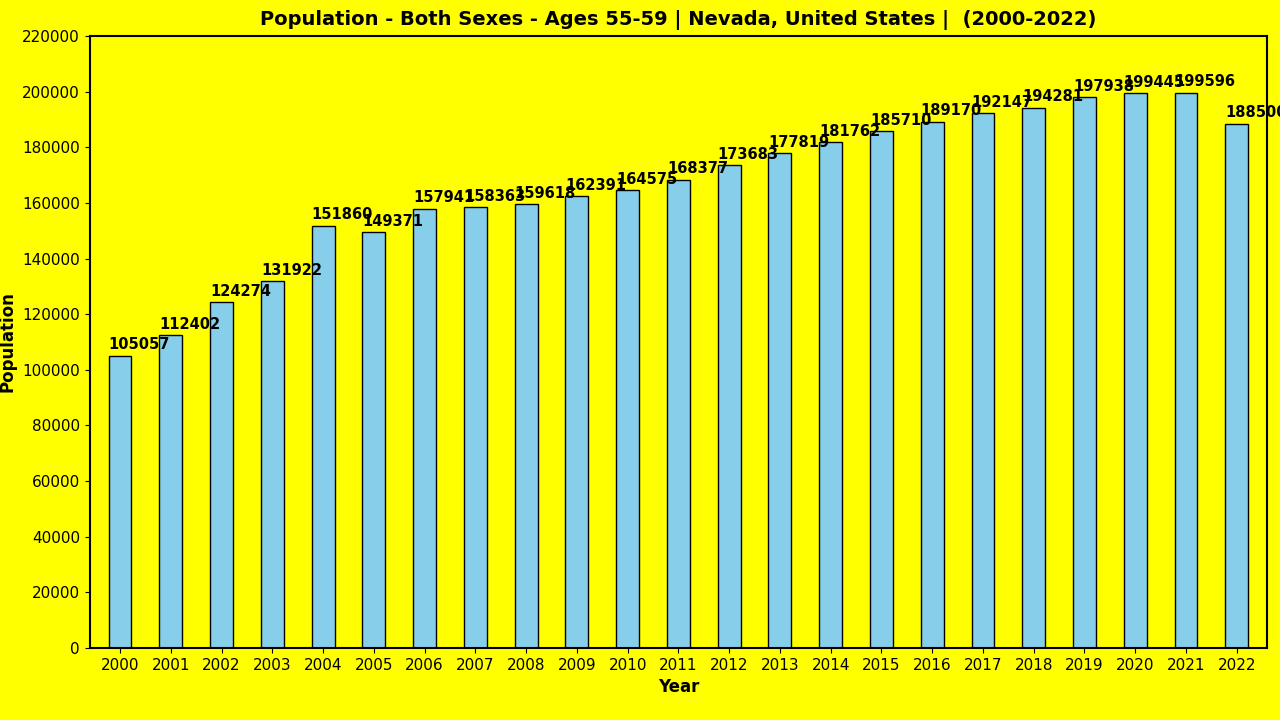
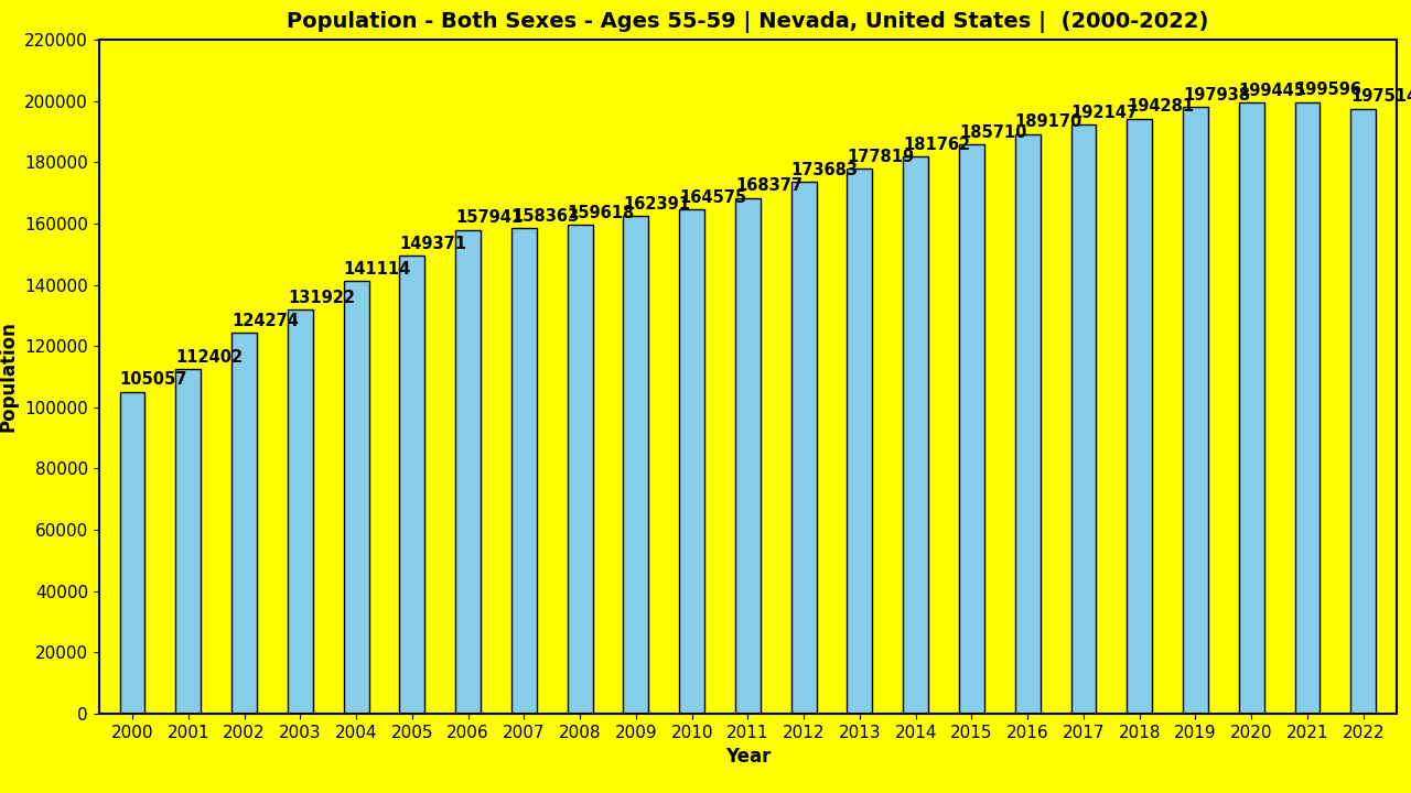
2004: 151860 -> 141114
2022: 188500 -> 197500
